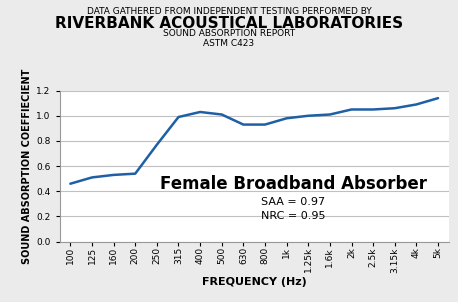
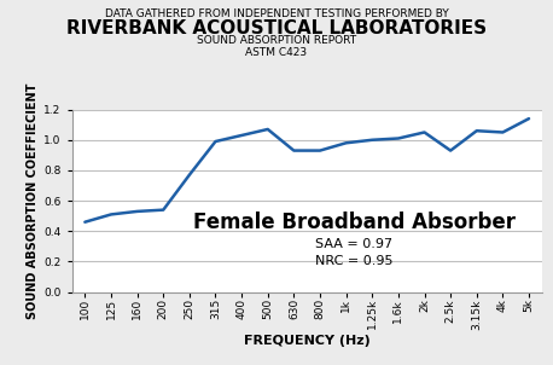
500: 1.01 -> 1.07
2.5k: 1.05 -> 0.93
4k: 1.09 -> 1.05
